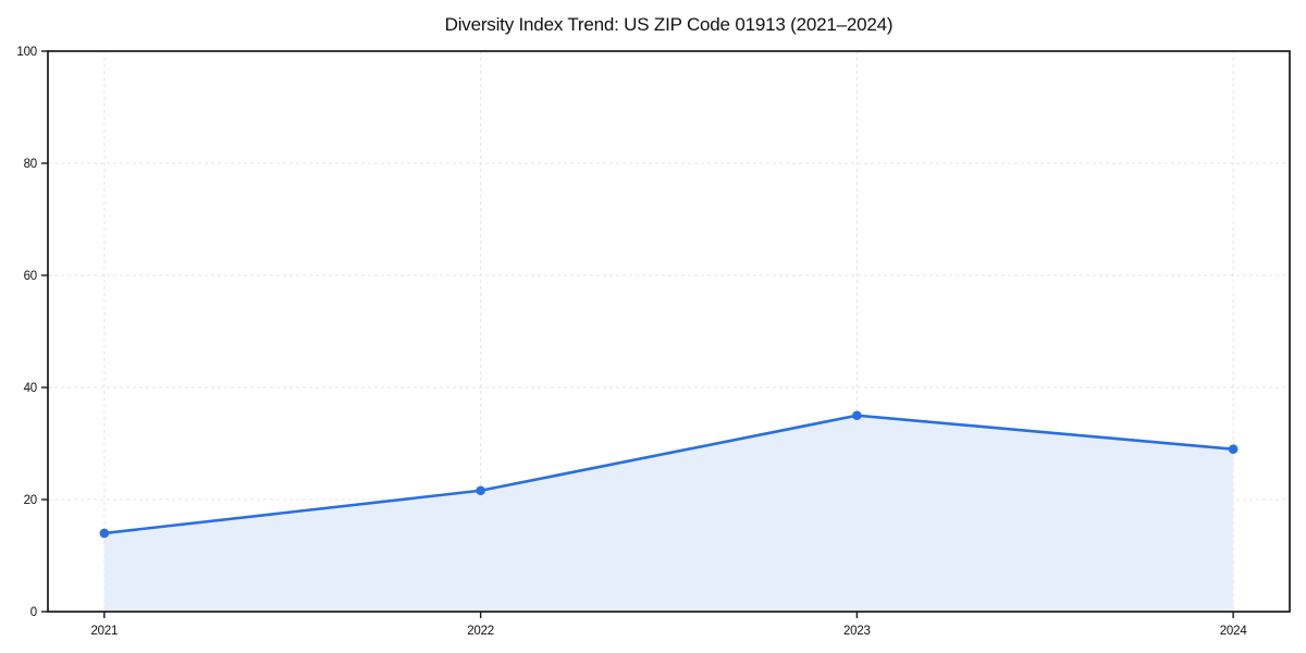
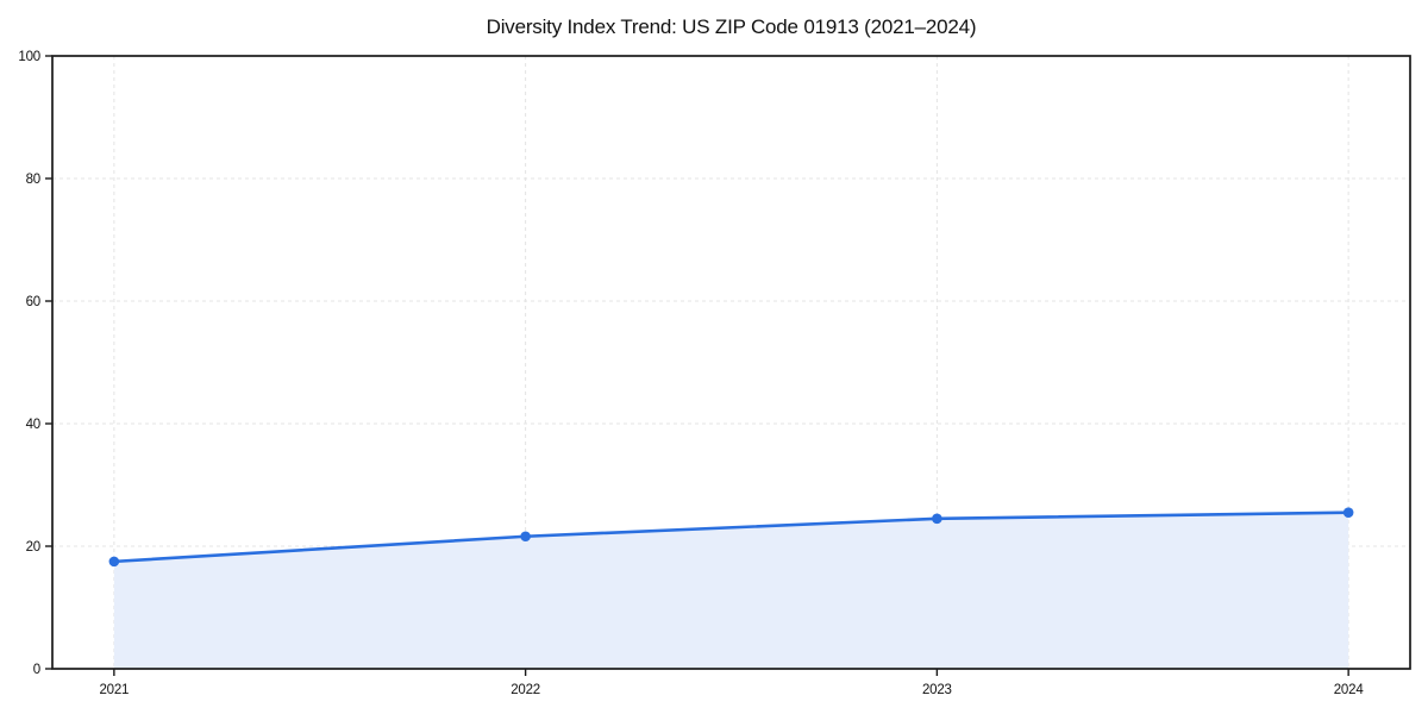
2021: 14 -> 18
2023: 35 -> 24
2024: 29 -> 26
